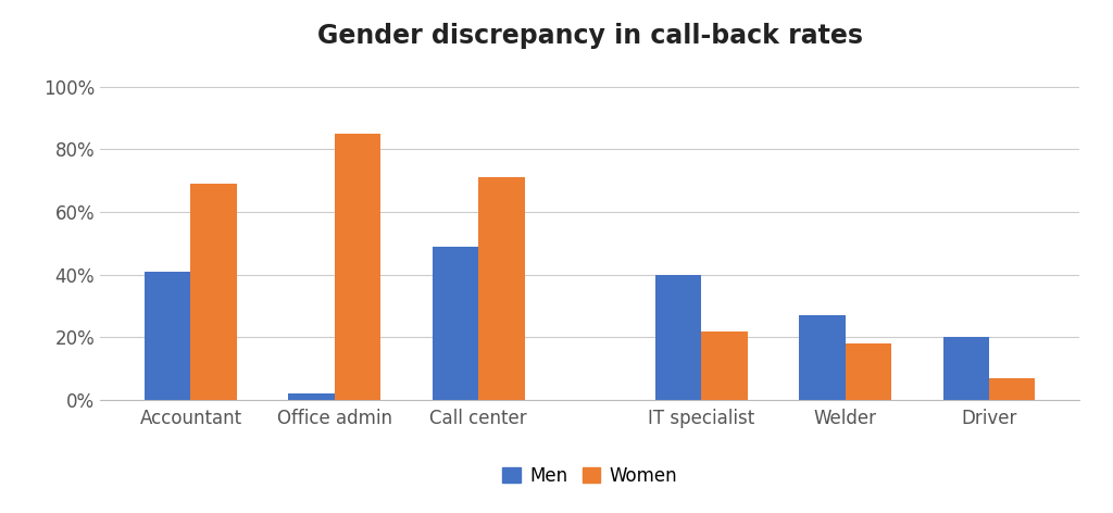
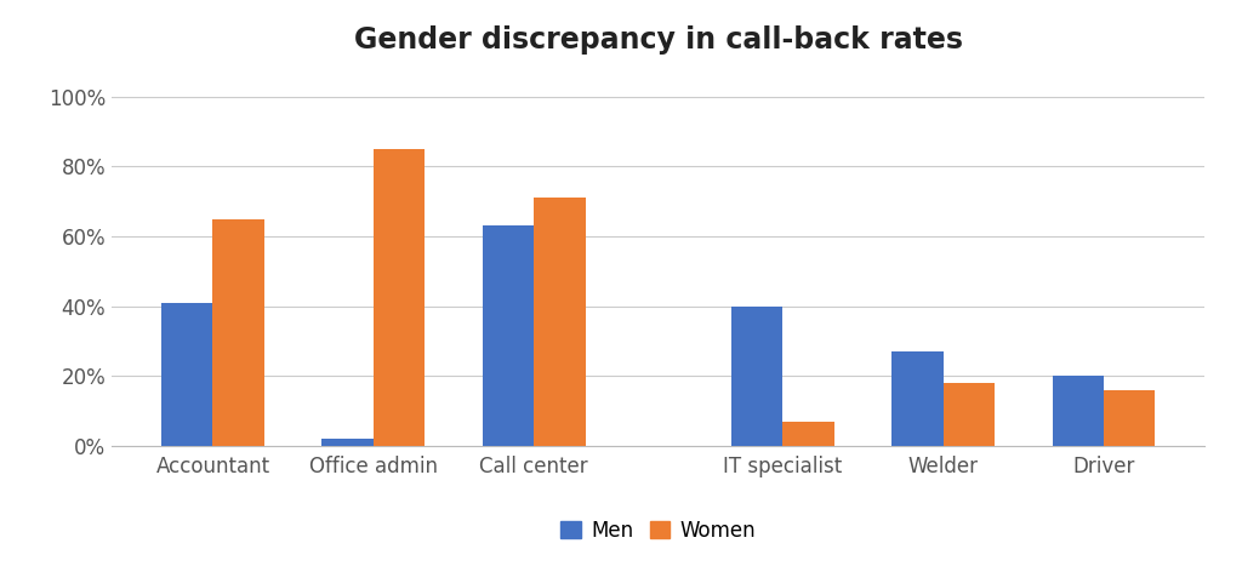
Women/Accountant: 69% -> 65%
Men/Call center: 49% -> 63%
Women/IT specialist: 22% -> 7%
Women/Driver: 7% -> 16%
